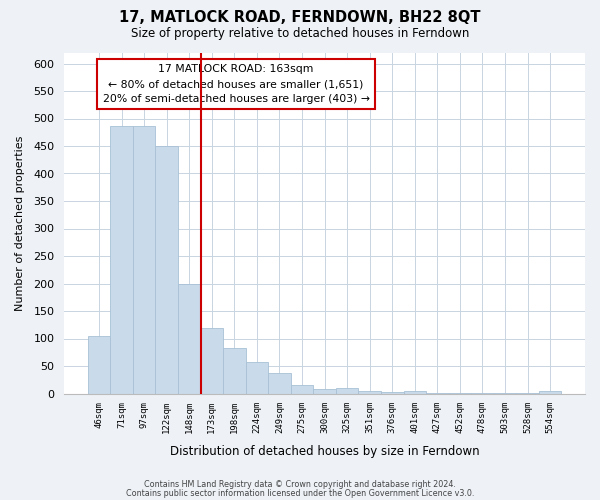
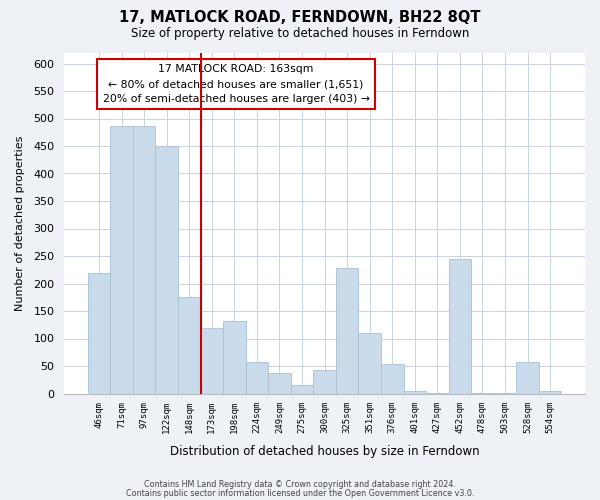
46sqm: 105 -> 220
148sqm: 200 -> 176
198sqm: 82 -> 132
300sqm: 9 -> 42
325sqm: 10 -> 228
351sqm: 4 -> 110
376sqm: 2 -> 54
452sqm: 1 -> 244
528sqm: 1 -> 58
